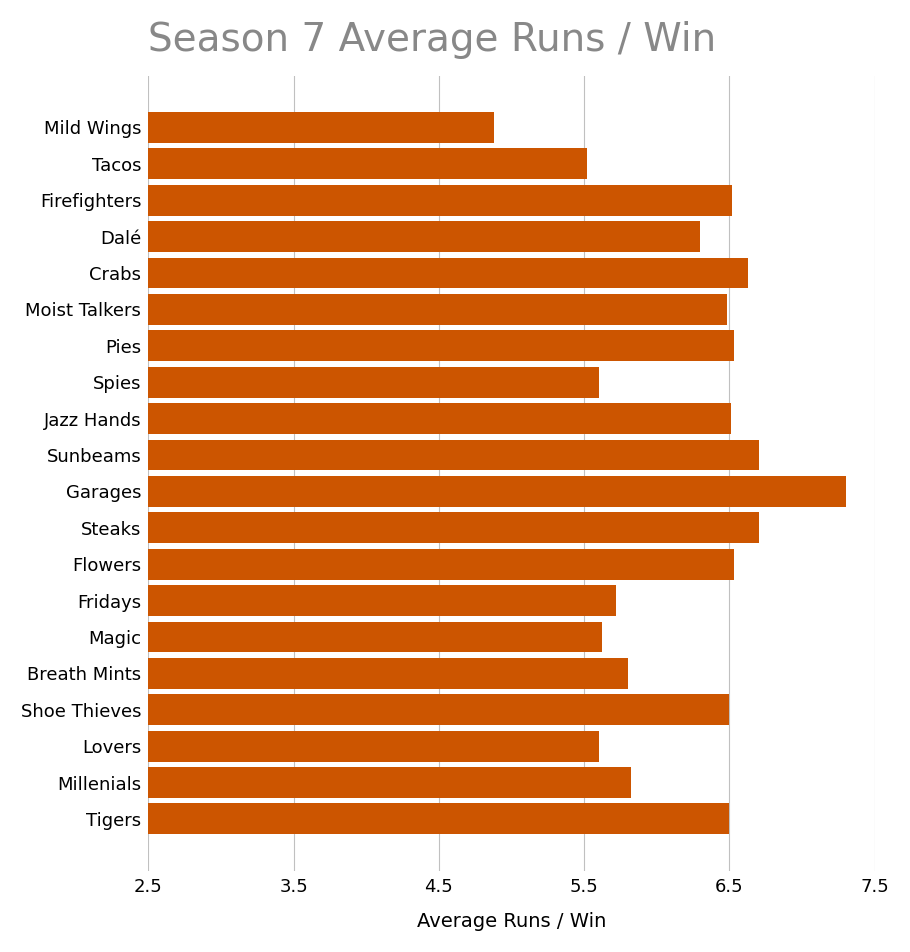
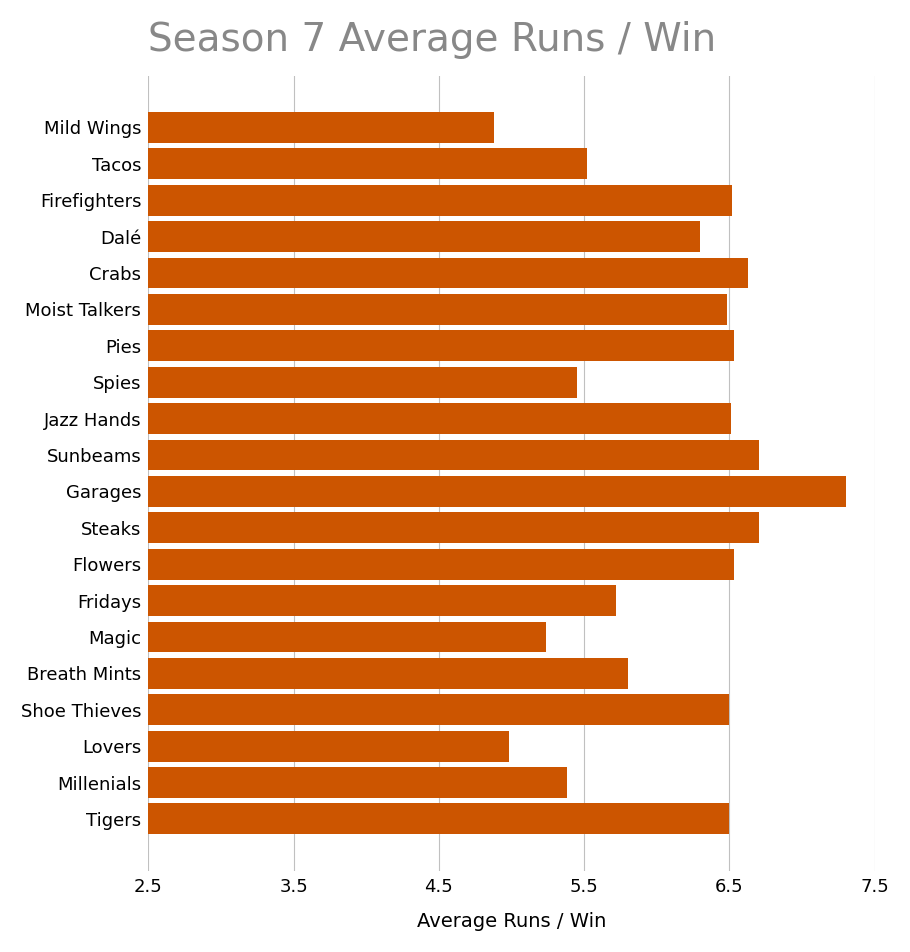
Spies: 5.60 -> 5.45
Magic: 5.62 -> 5.24
Lovers: 5.60 -> 4.98
Millenials: 5.82 -> 5.38
